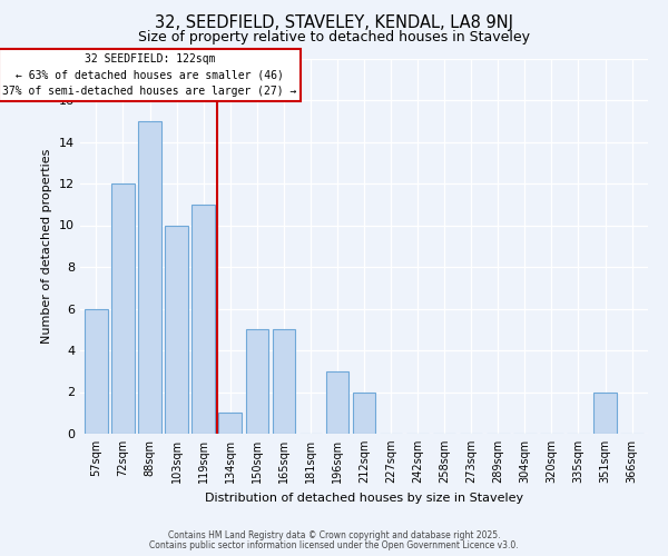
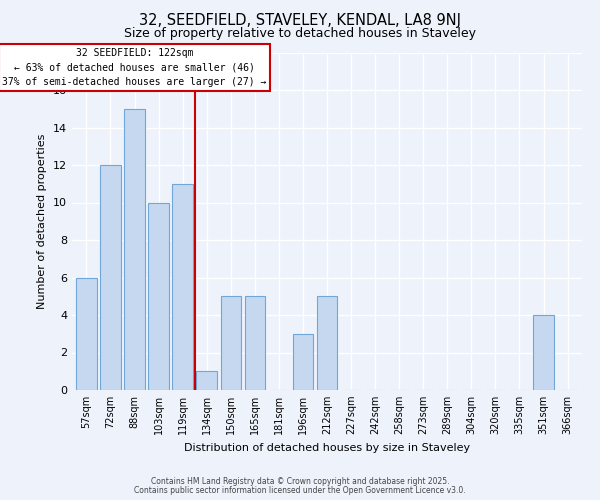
212sqm: 2 -> 5
351sqm: 2 -> 4
